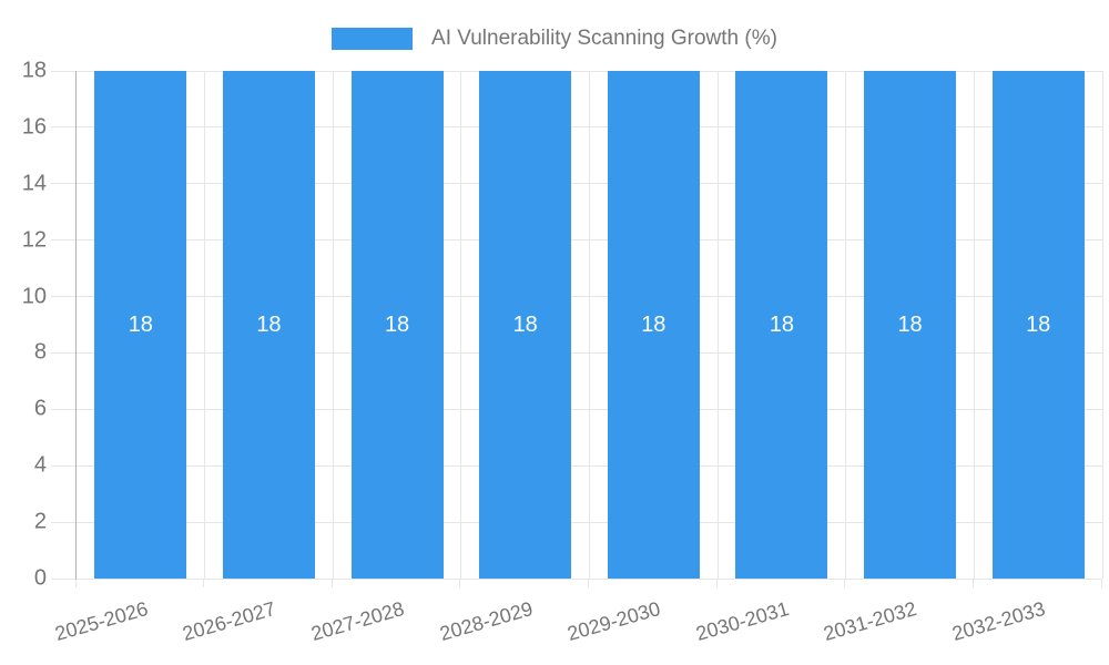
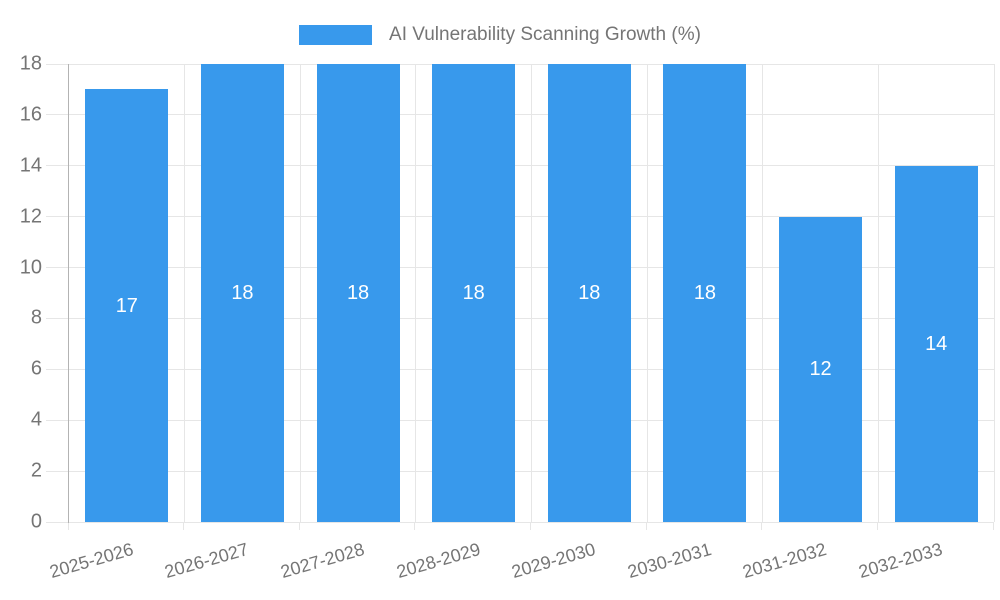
2025-2026: 18 -> 17
2031-2032: 18 -> 12
2032-2033: 18 -> 14
